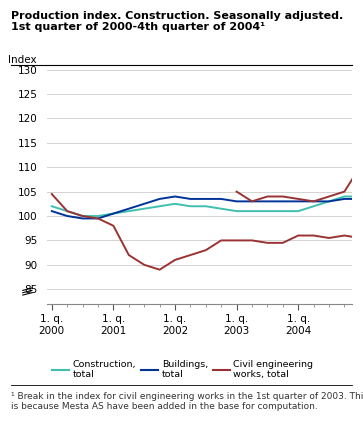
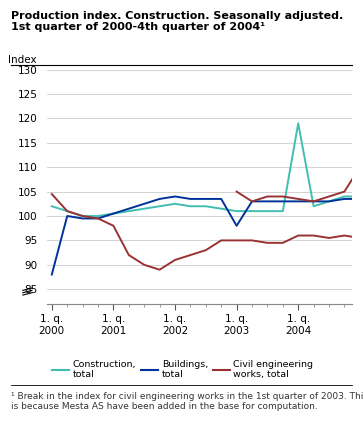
Buildings, total/1. q. 2000: 101.0 -> 88.0
Buildings, total/1. q. 2003: 103.0 -> 98.0
Construction, total/1. q. 2004: 101.0 -> 119.0
